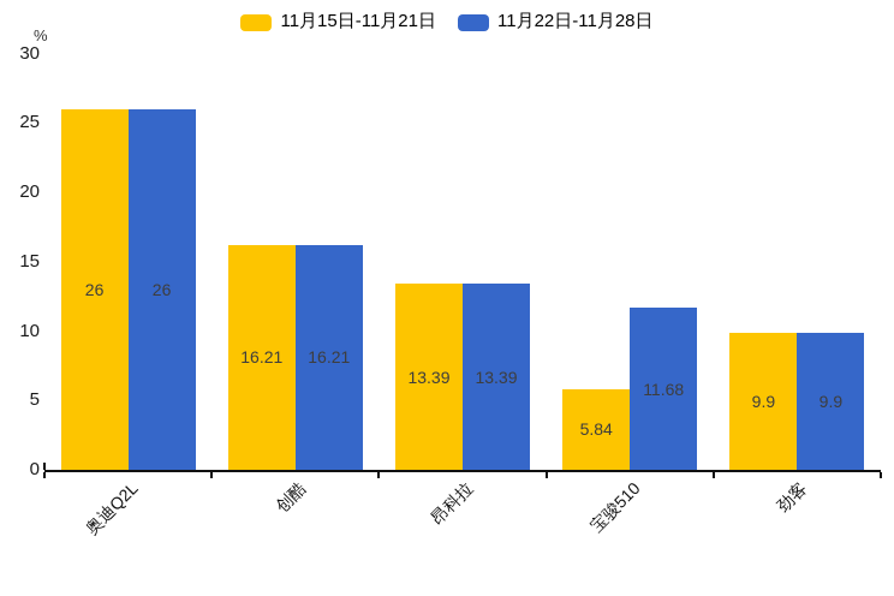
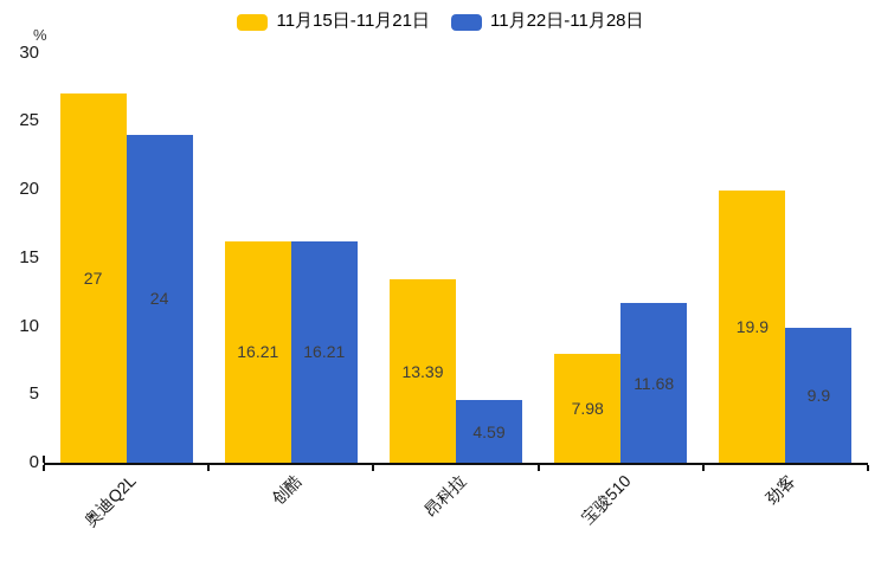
11月15日-11月21日/奥迪Q2L: 26 -> 27
11月22日-11月28日/奥迪Q2L: 26 -> 24
11月22日-11月28日/昂科拉: 13.39 -> 4.59
11月15日-11月21日/宝骏510: 5.84 -> 7.98
11月15日-11月21日/劲客: 9.9 -> 19.9
